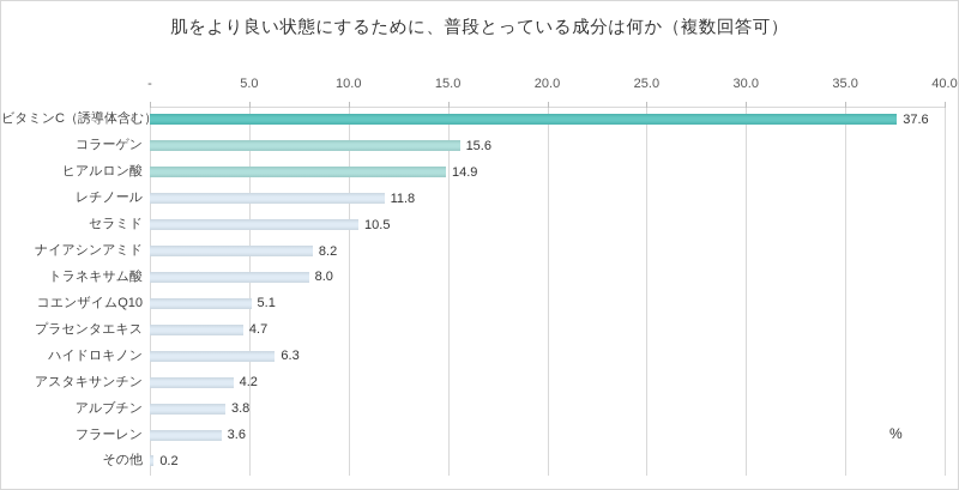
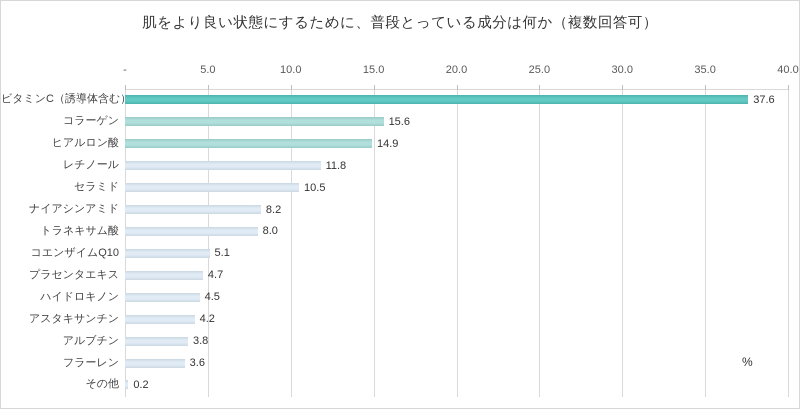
ハイドロキノン: 6.3 -> 4.5
